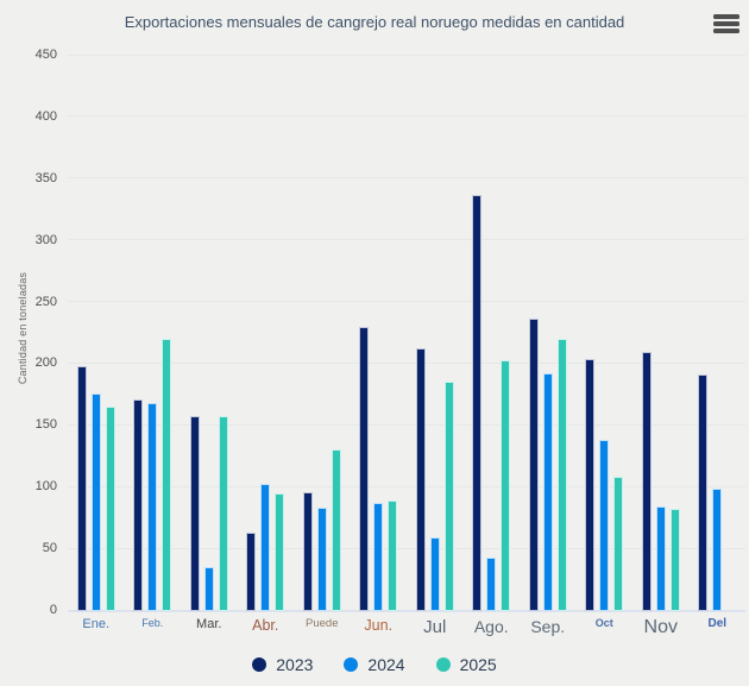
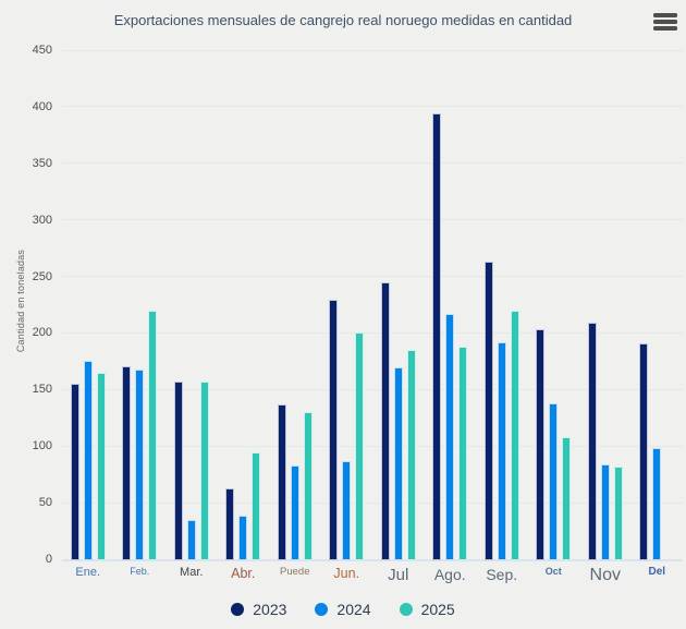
2023/Ene.: 198 -> 155
2024/Abr.: 102 -> 39
2023/Puede: 95 -> 137
2025/Jun.: 89 -> 200
2023/Jul: 212 -> 245
2024/Jul: 59 -> 170
2023/Ago.: 336 -> 394
2024/Ago.: 42 -> 217
2025/Ago.: 202 -> 188
2023/Sep.: 236 -> 263
